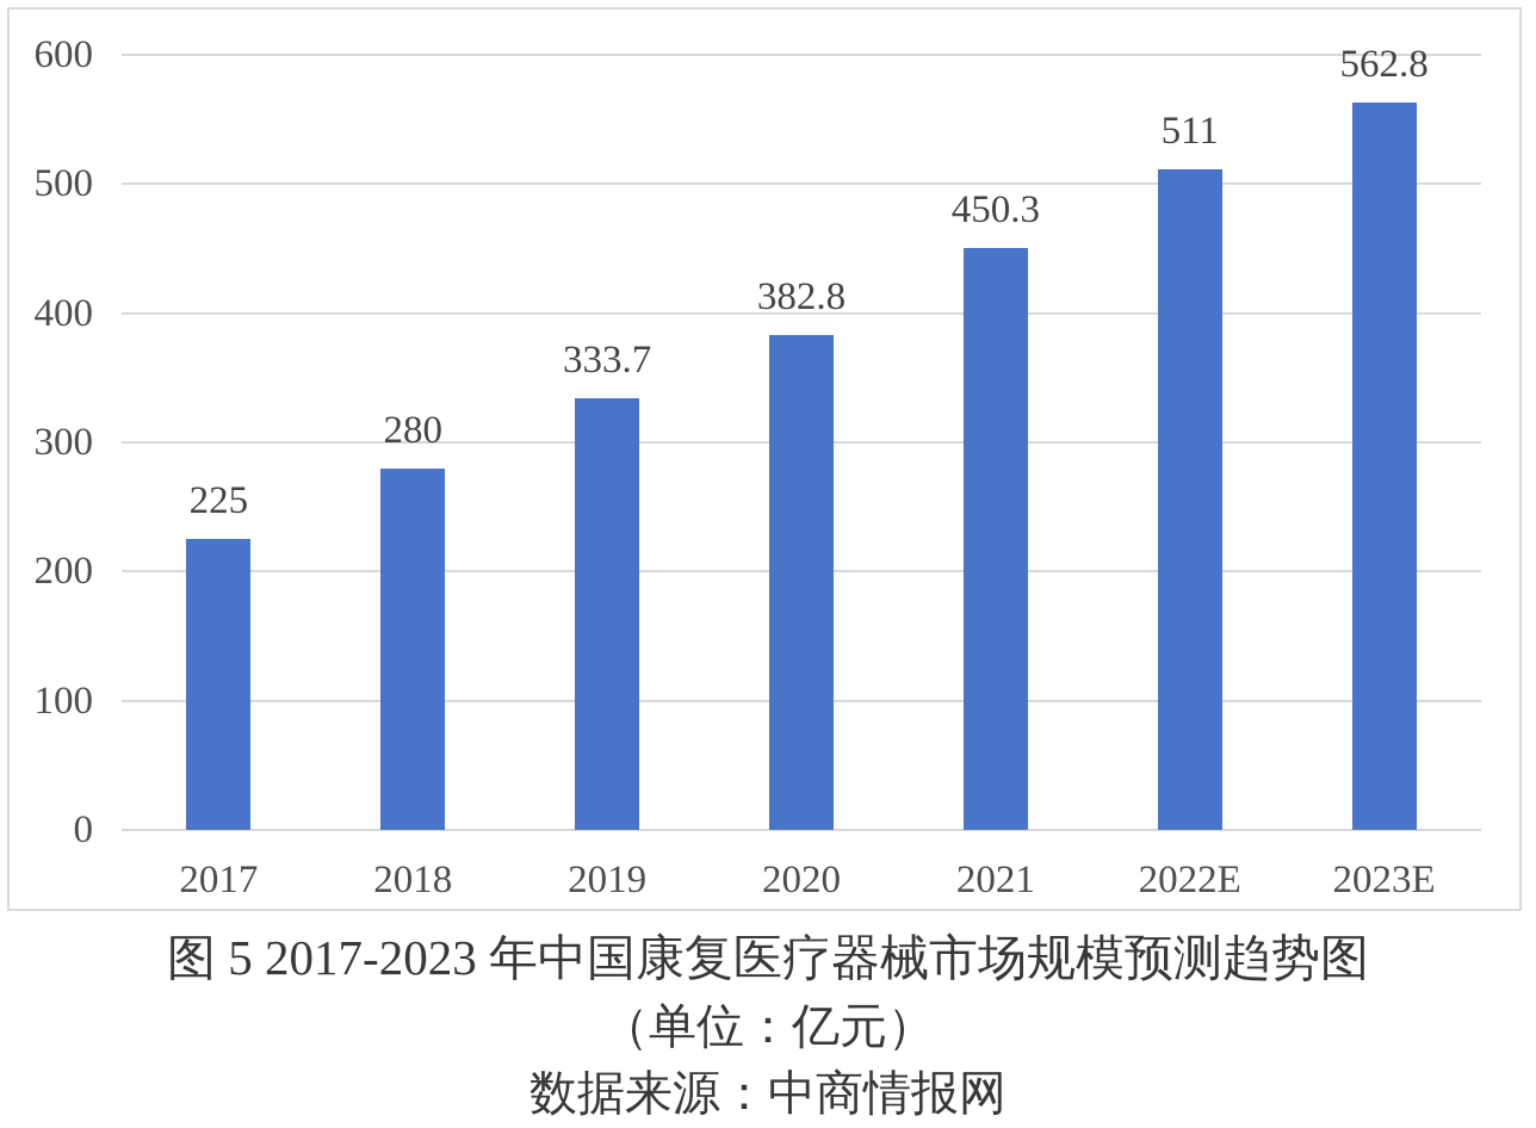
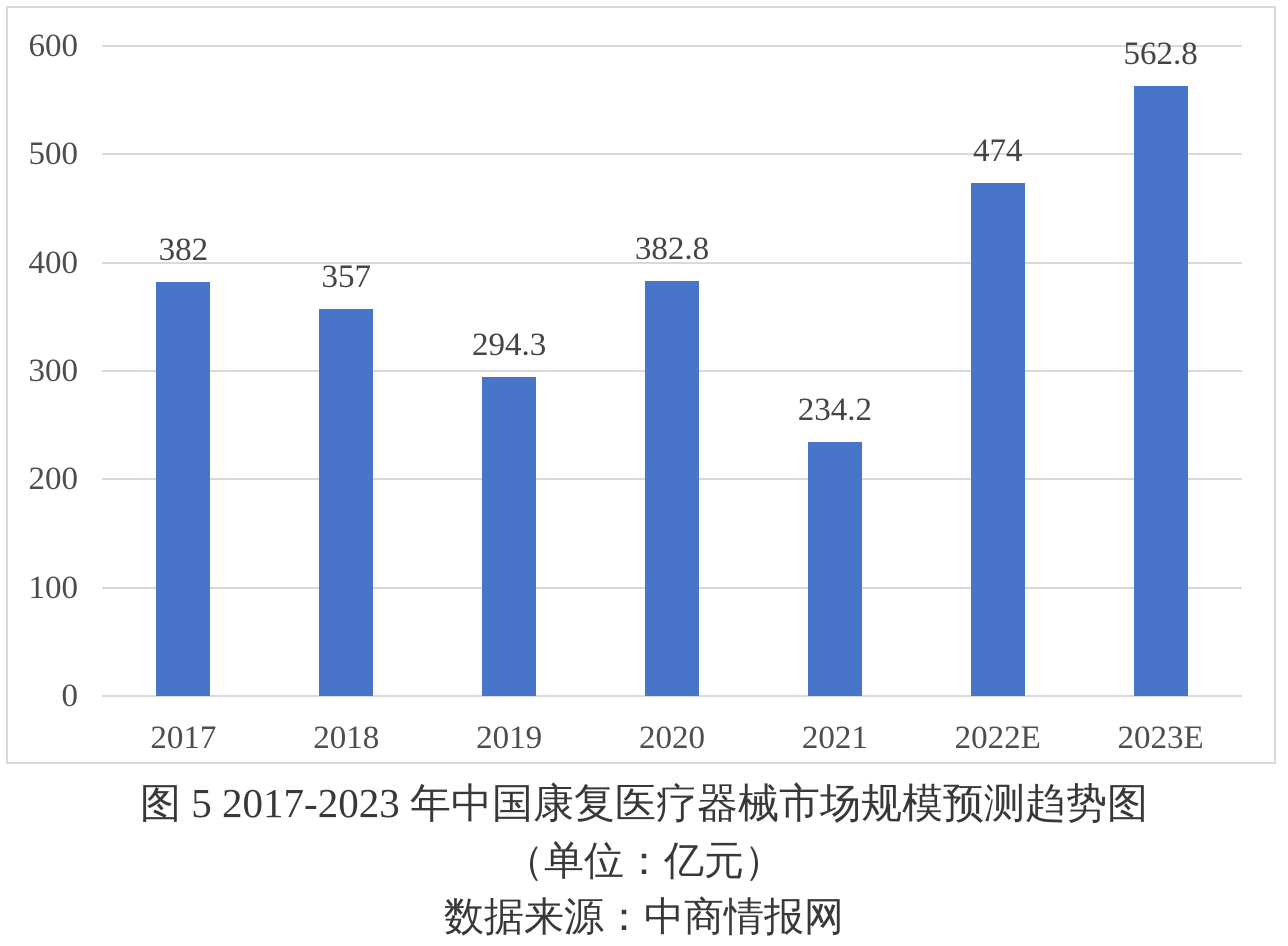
2017: 225 -> 382
2018: 280 -> 357
2019: 333.7 -> 294.3
2021: 450.3 -> 234.2
2022E: 511 -> 474
